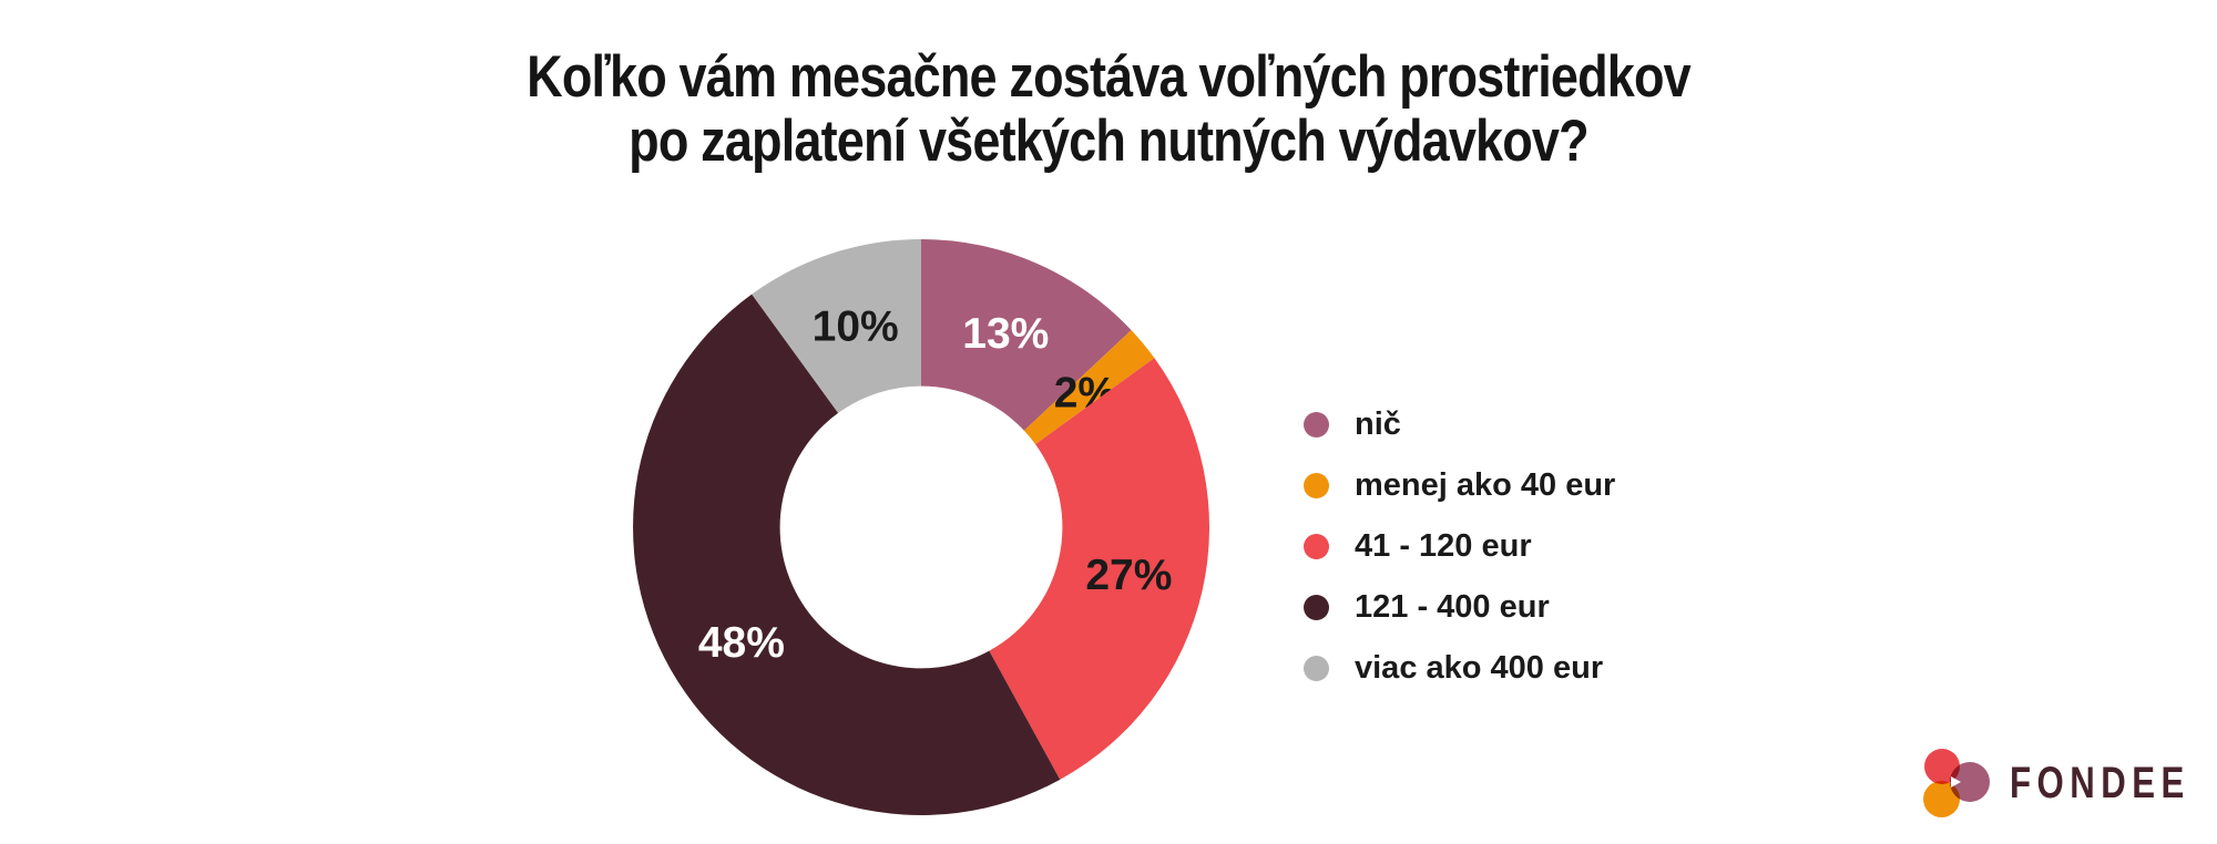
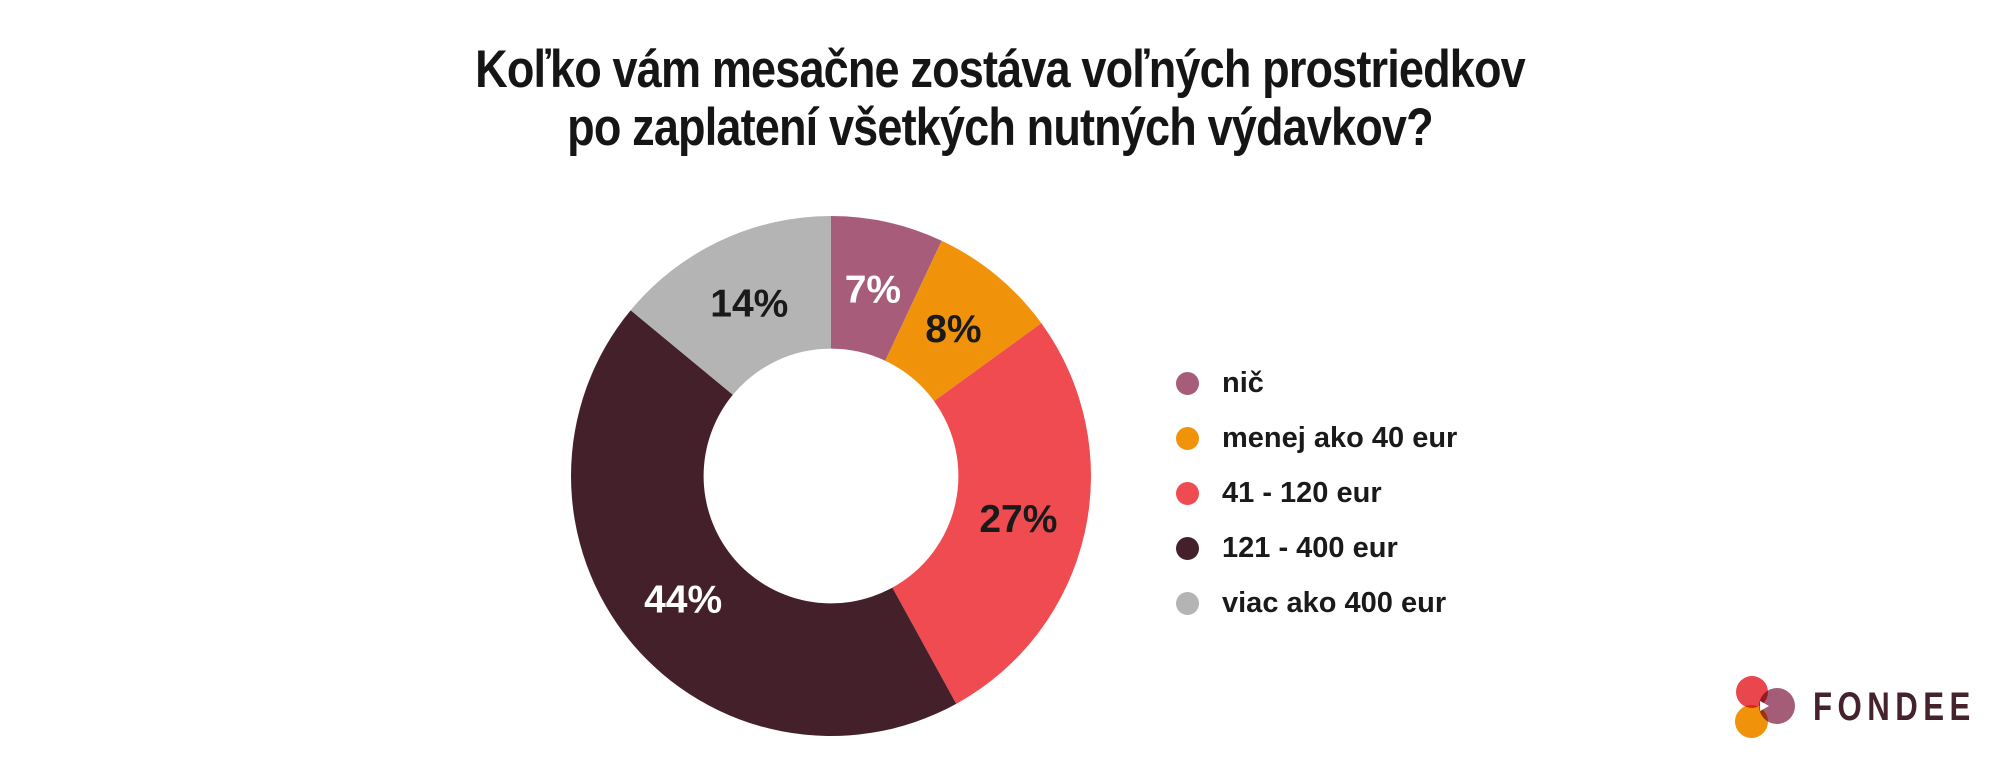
nič: 13% -> 7%
menej ako 40 eur: 2% -> 8%
121 - 400 eur: 48% -> 44%
viac ako 400 eur: 10% -> 14%
